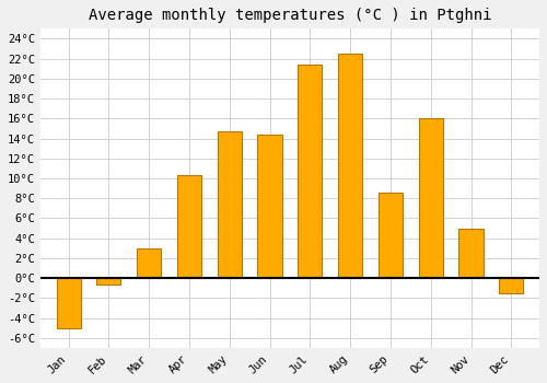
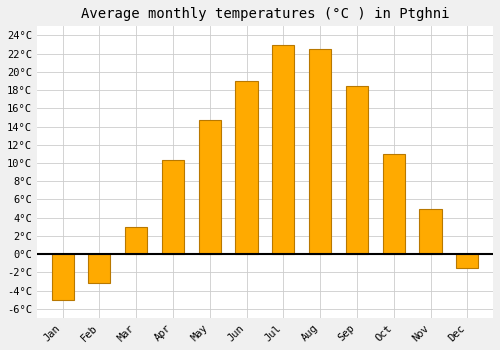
Feb: -0.6°C -> -3.2°C
Jun: 14.4°C -> 19.0°C
Jul: 21.4°C -> 23.0°C
Sep: 8.6°C -> 18.5°C
Oct: 16.0°C -> 11.0°C
